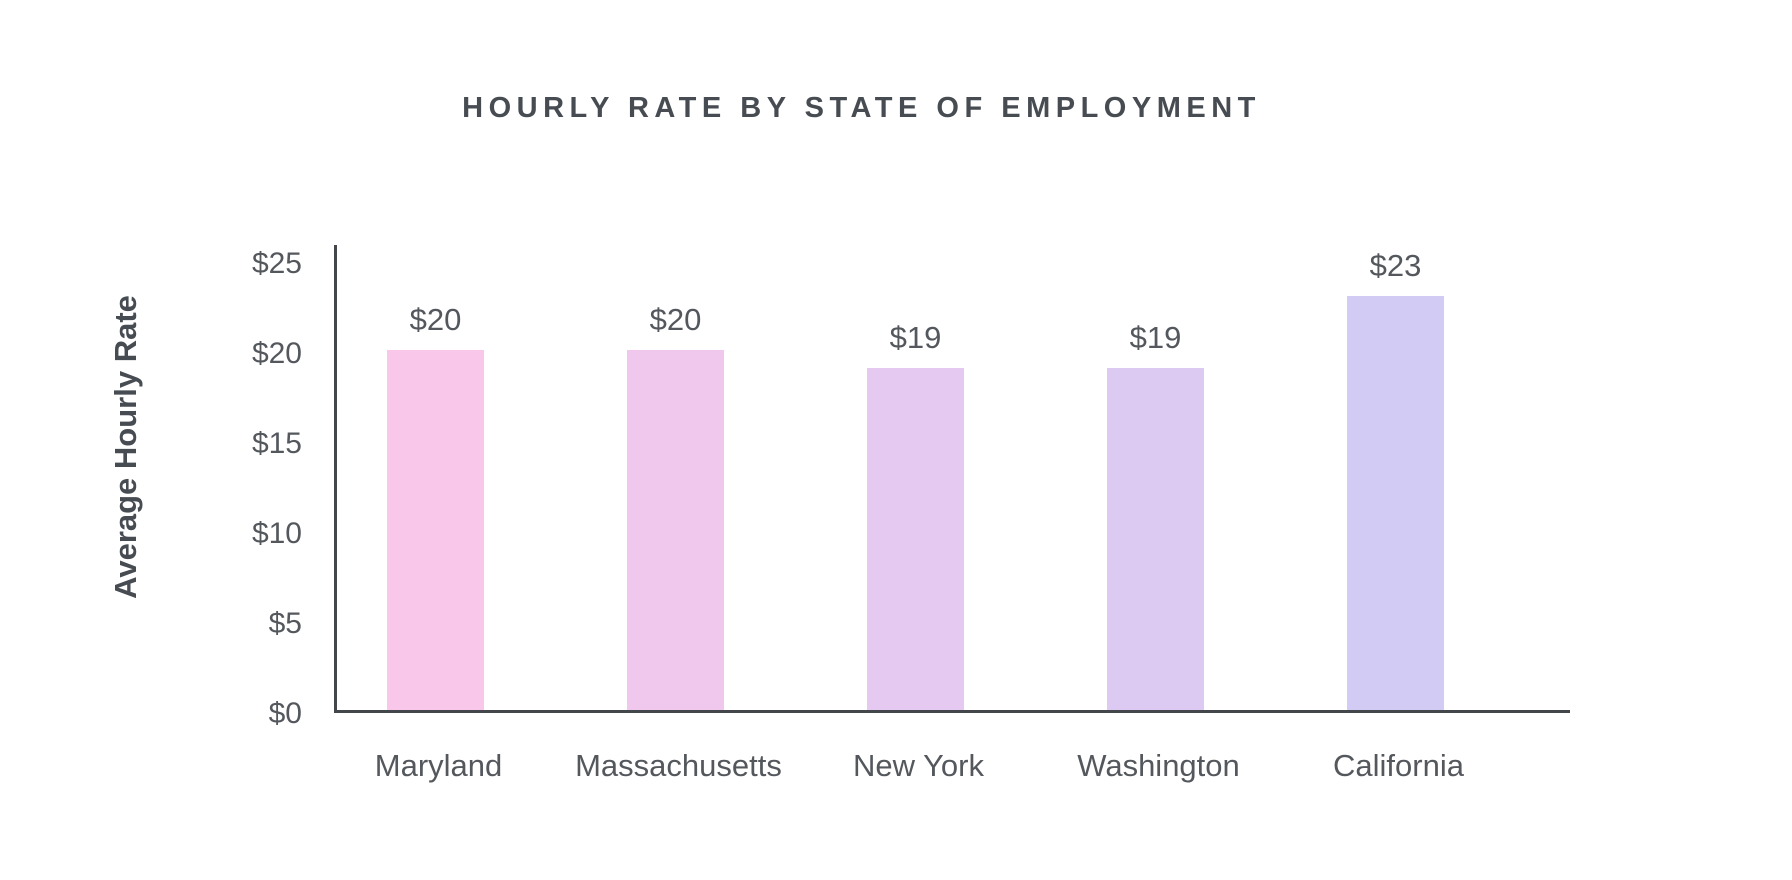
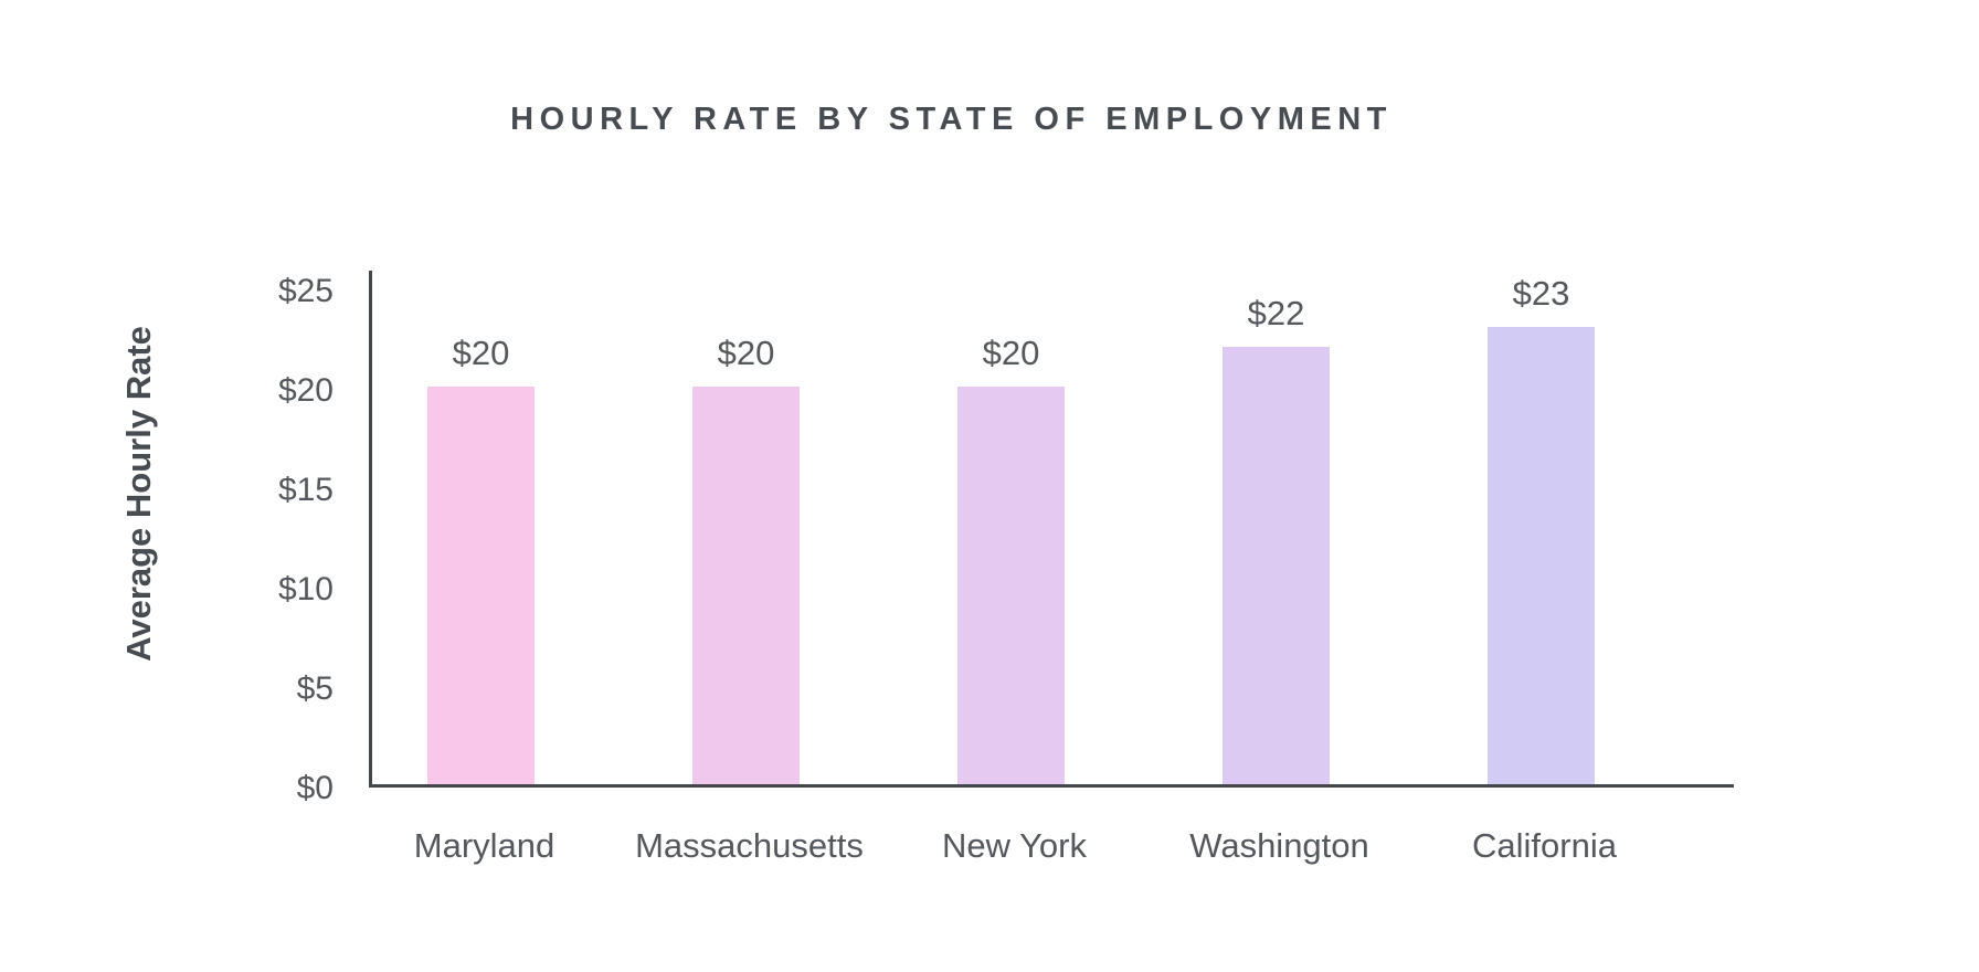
New York: $19 -> $20
Washington: $19 -> $22
